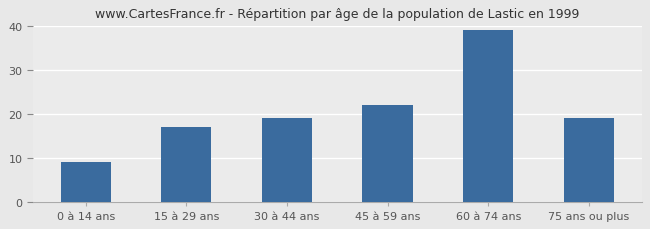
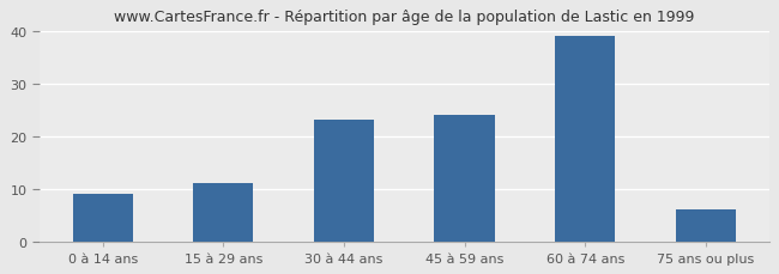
15 à 29 ans: 17 -> 11
30 à 44 ans: 19 -> 23
45 à 59 ans: 22 -> 24
75 ans ou plus: 19 -> 6
